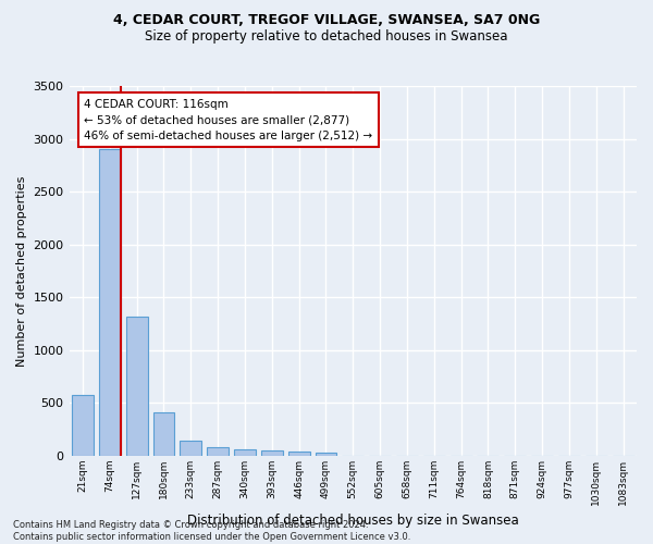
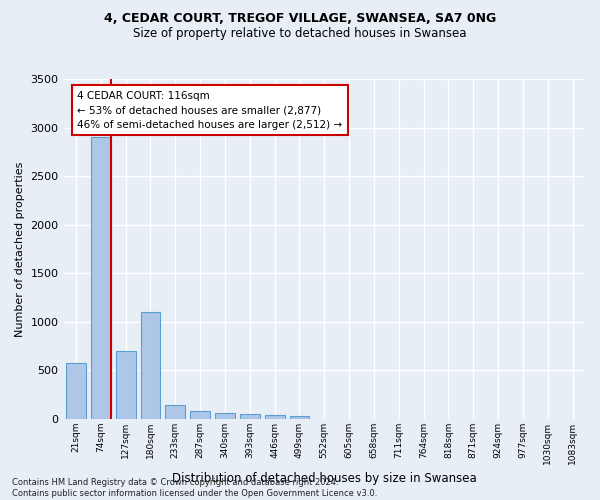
127sqm: 1320 -> 700
180sqm: 410 -> 1100
